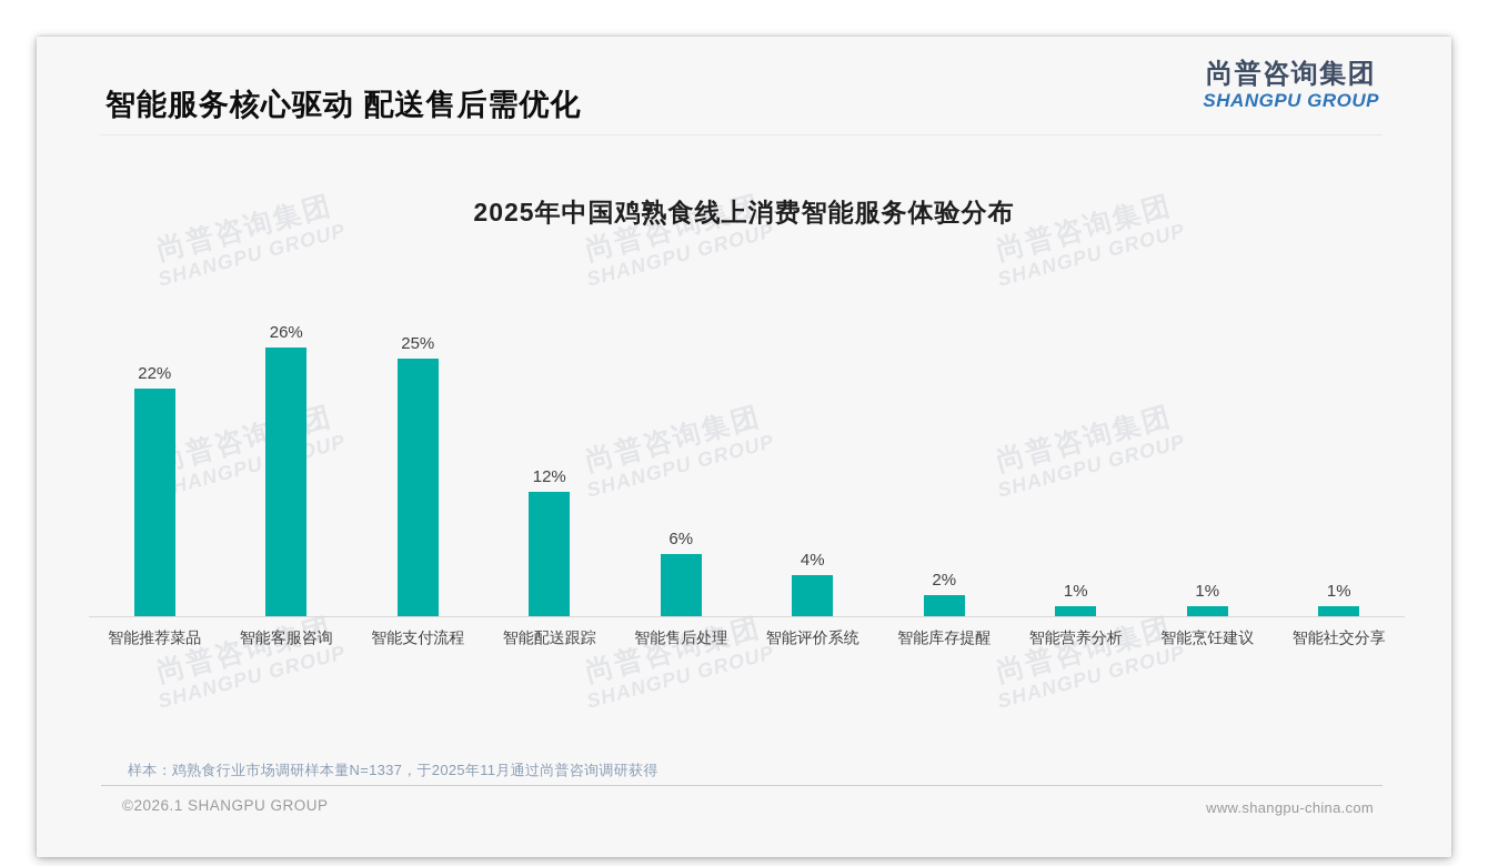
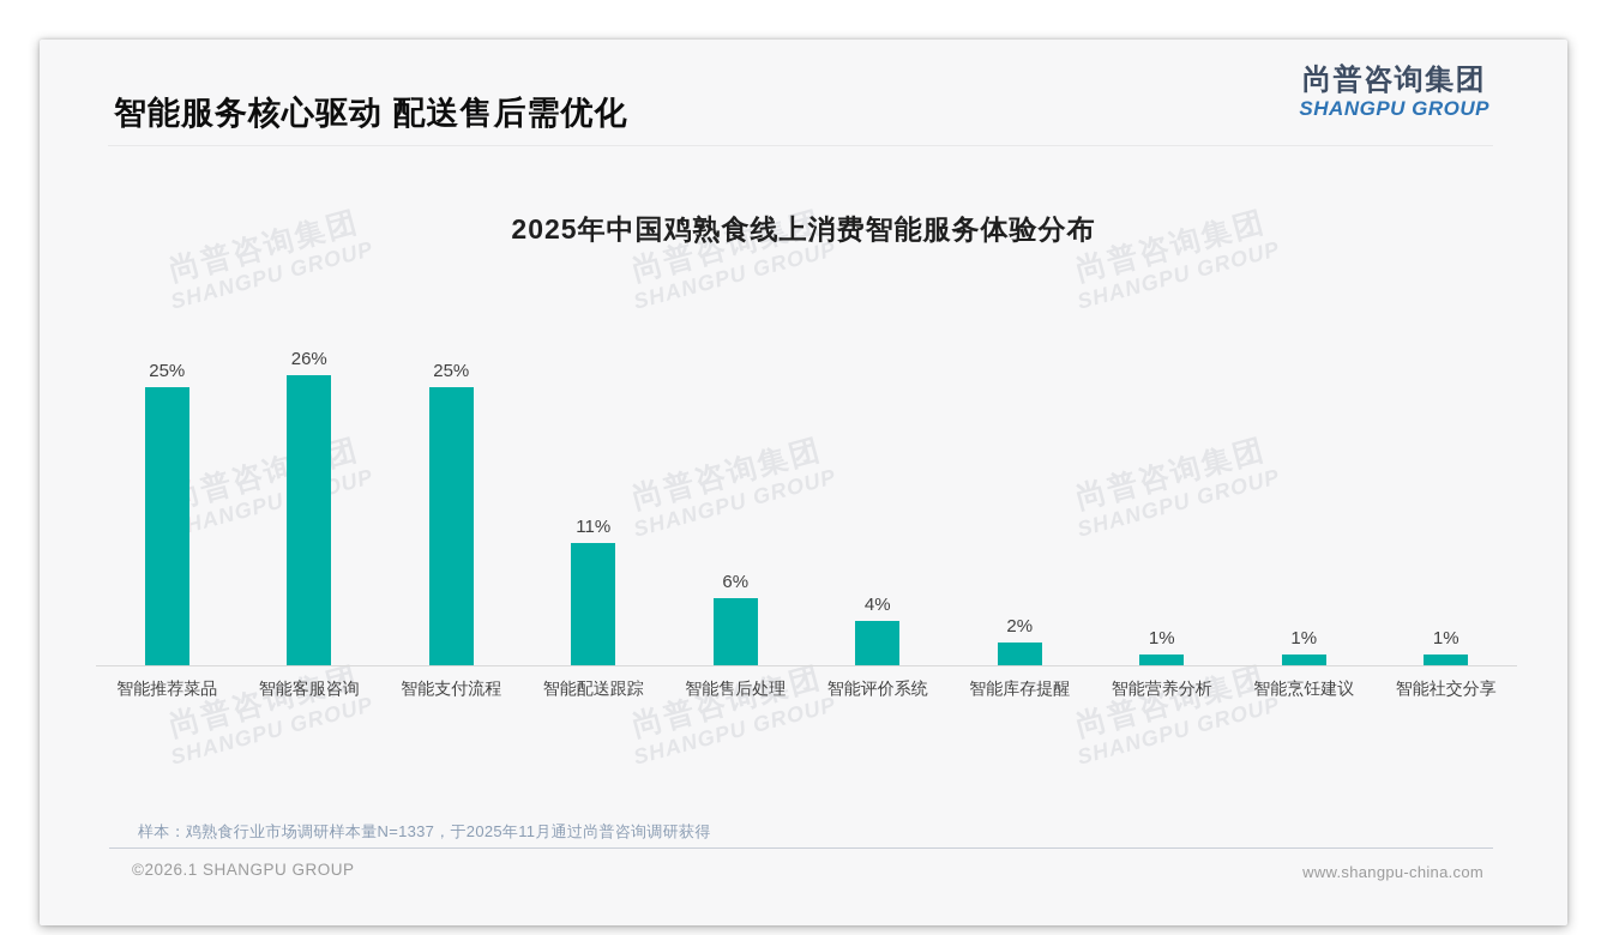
智能推荐菜品: 22% -> 25%
智能配送跟踪: 12% -> 11%
